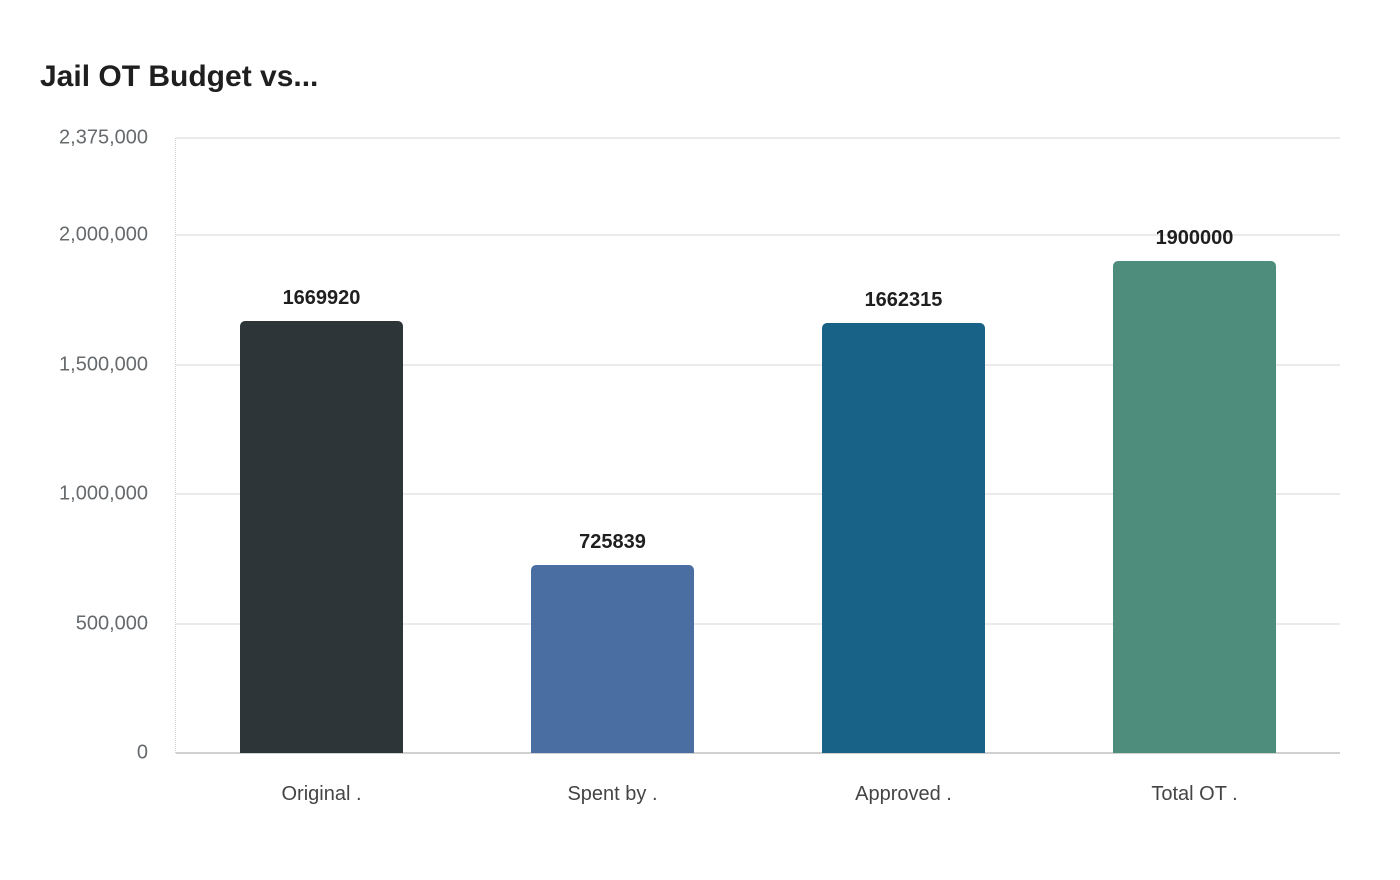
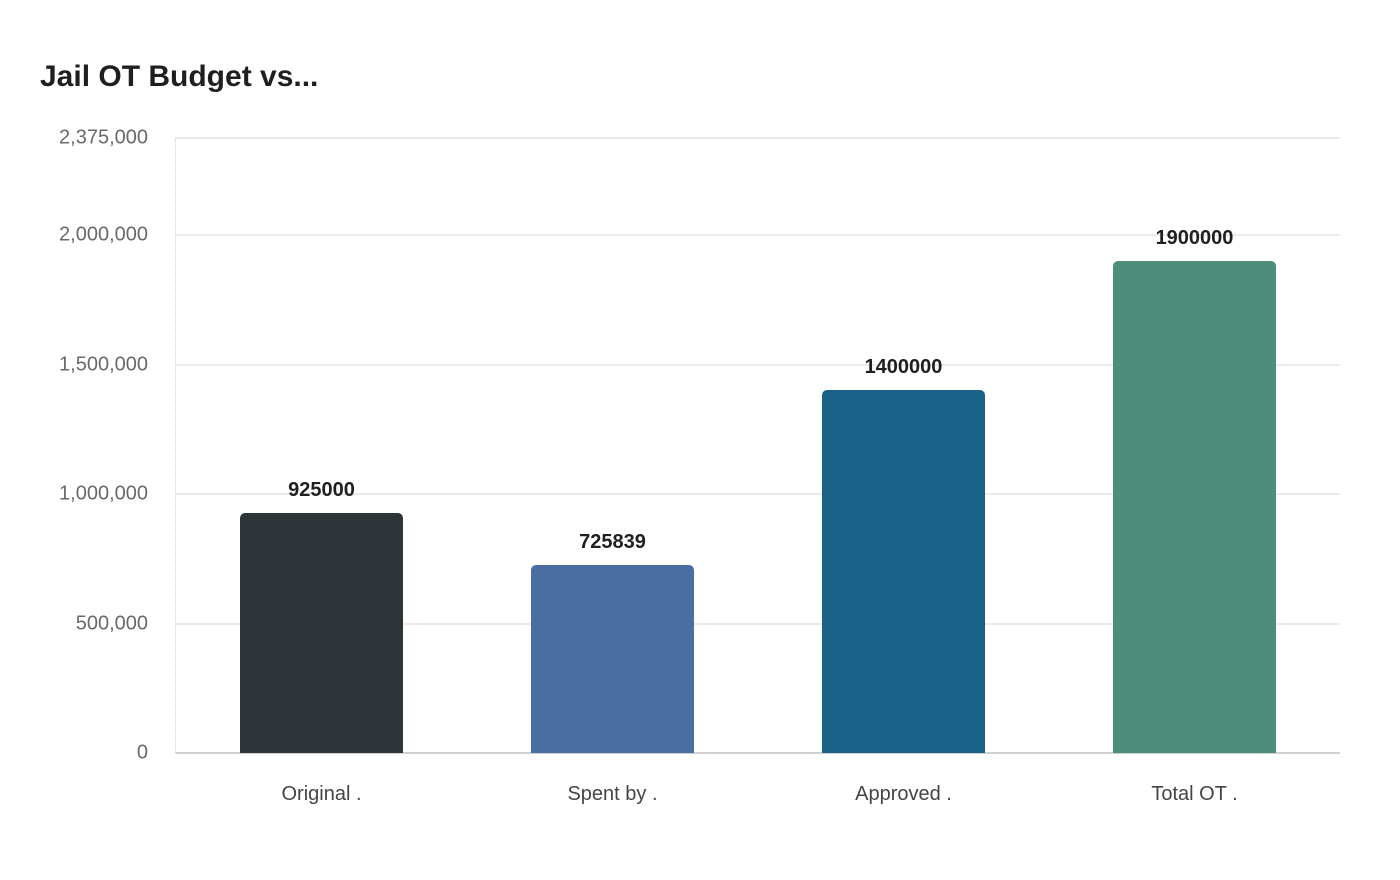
Original .: 1669920 -> 925000
Approved .: 1662315 -> 1400000
